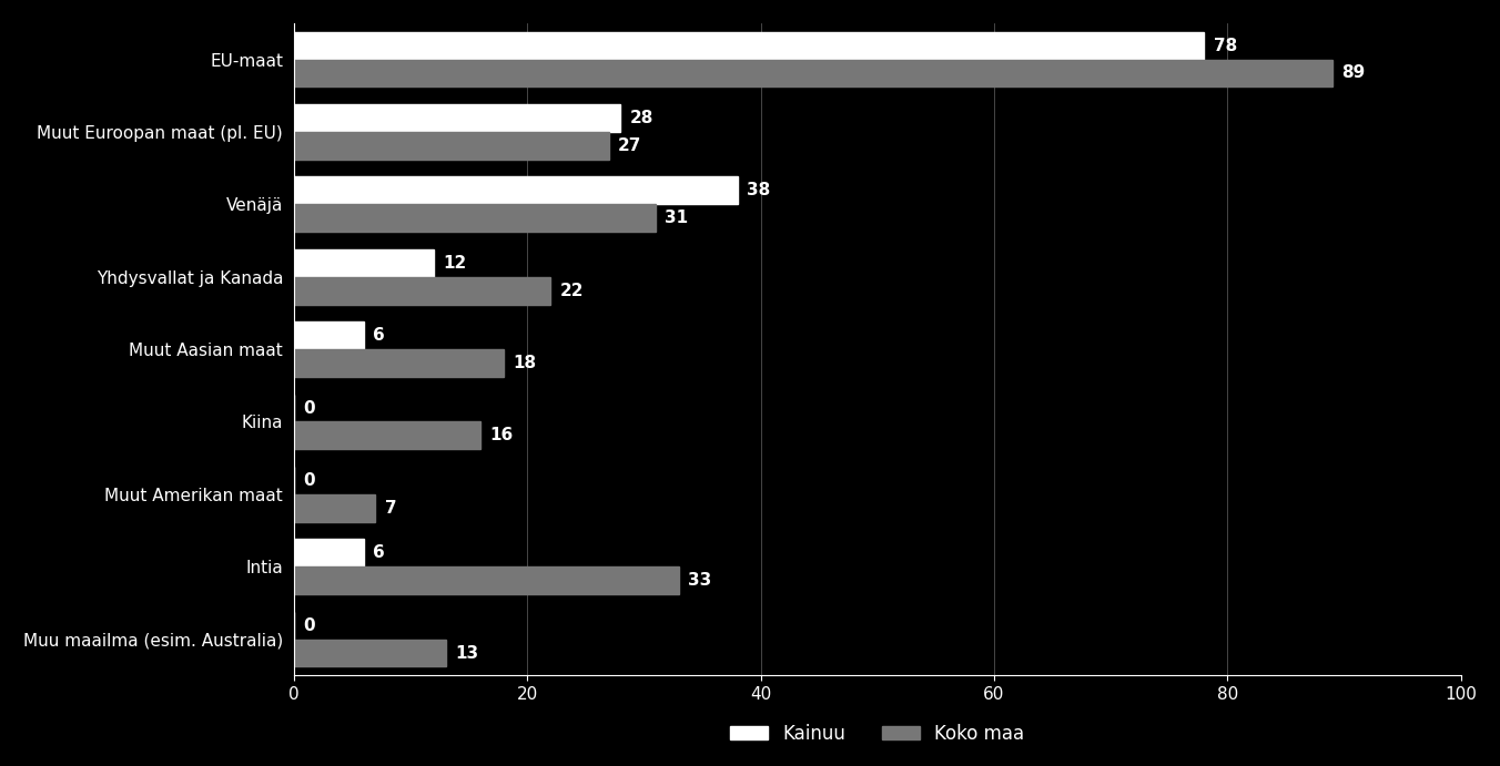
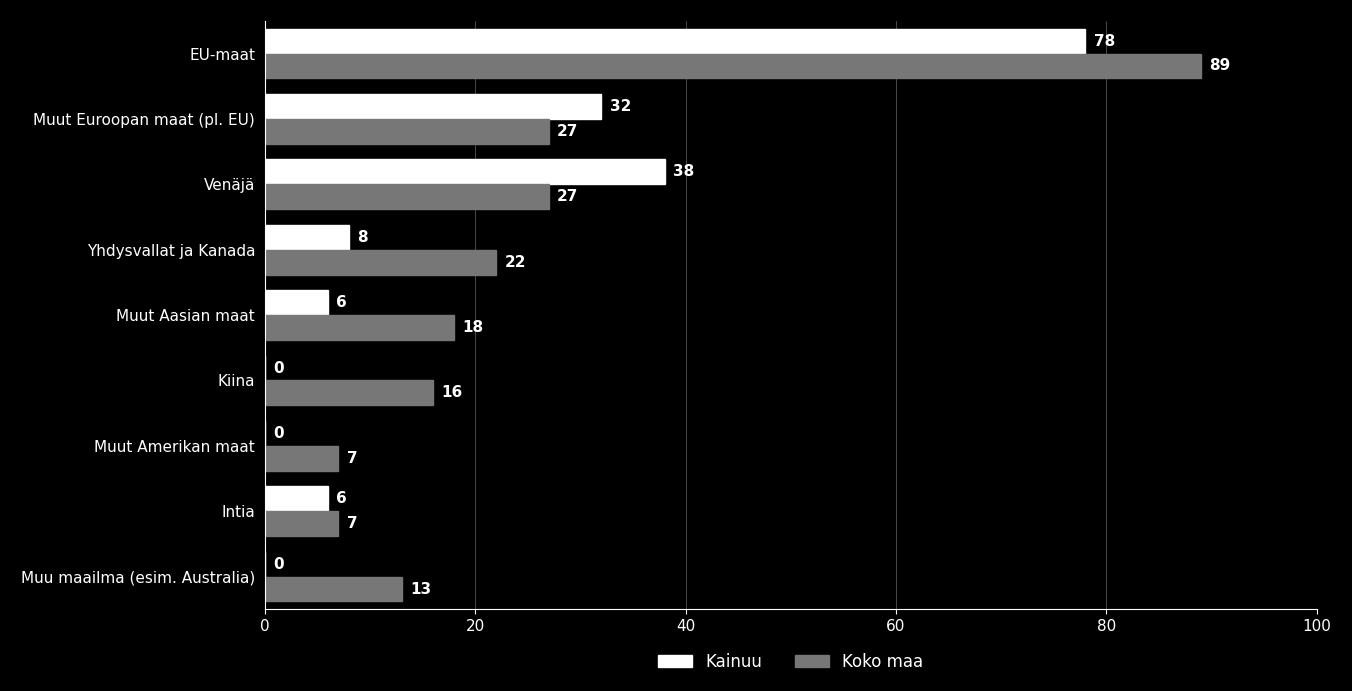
Kainuu/Muut Euroopan maat (pl. EU): 28 -> 32
Koko maa/Venäjä: 31 -> 27
Kainuu/Yhdysvallat ja Kanada: 12 -> 8
Koko maa/Intia: 33 -> 7
